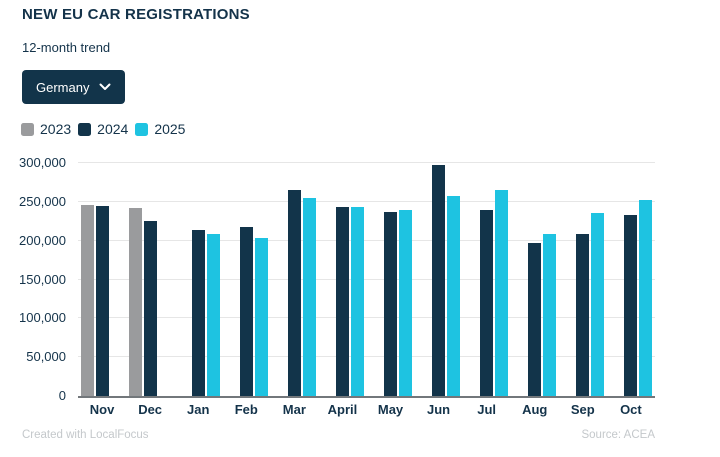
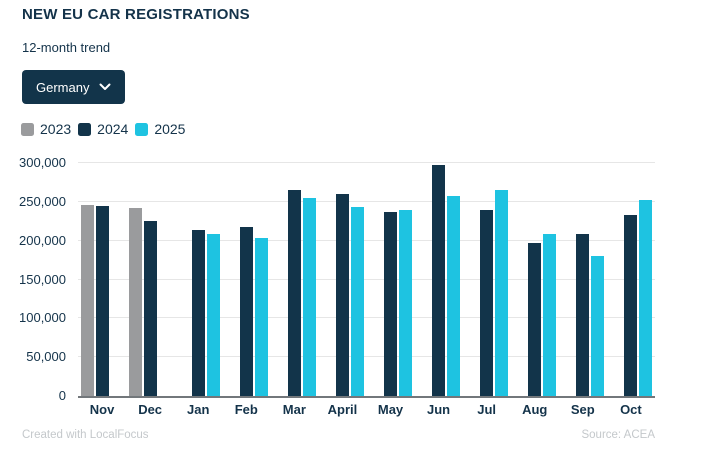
2024/April: 240000 -> 260000
2025/Sep: 240000 -> 180000
